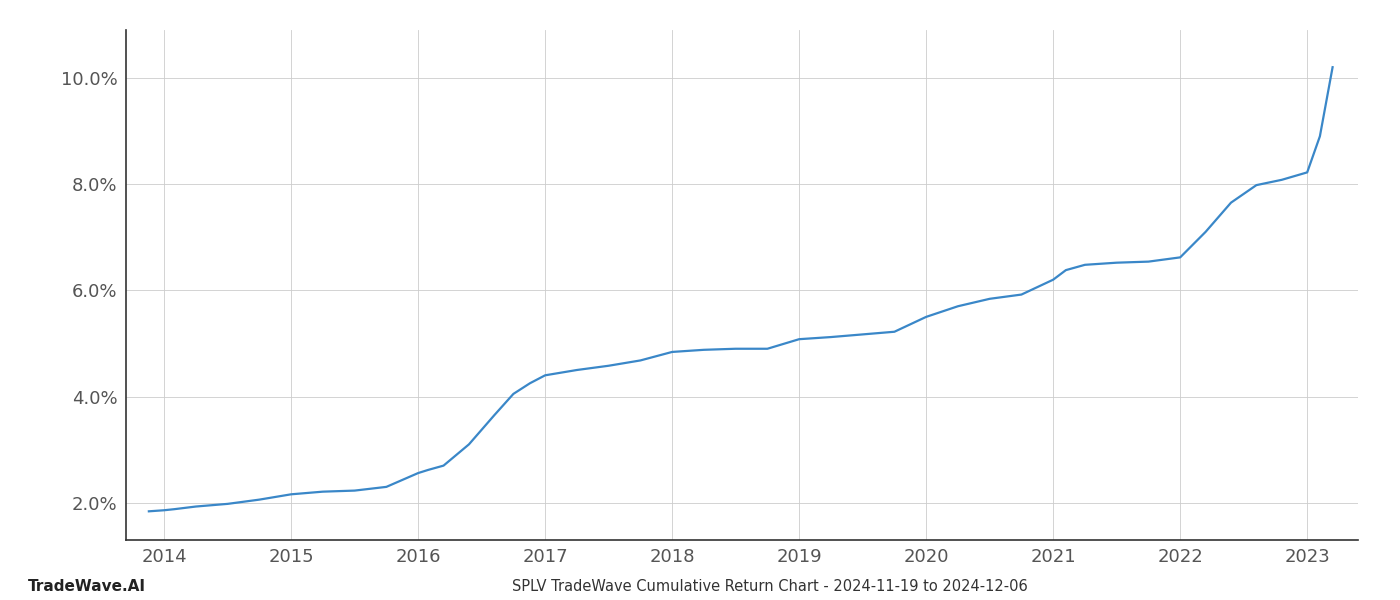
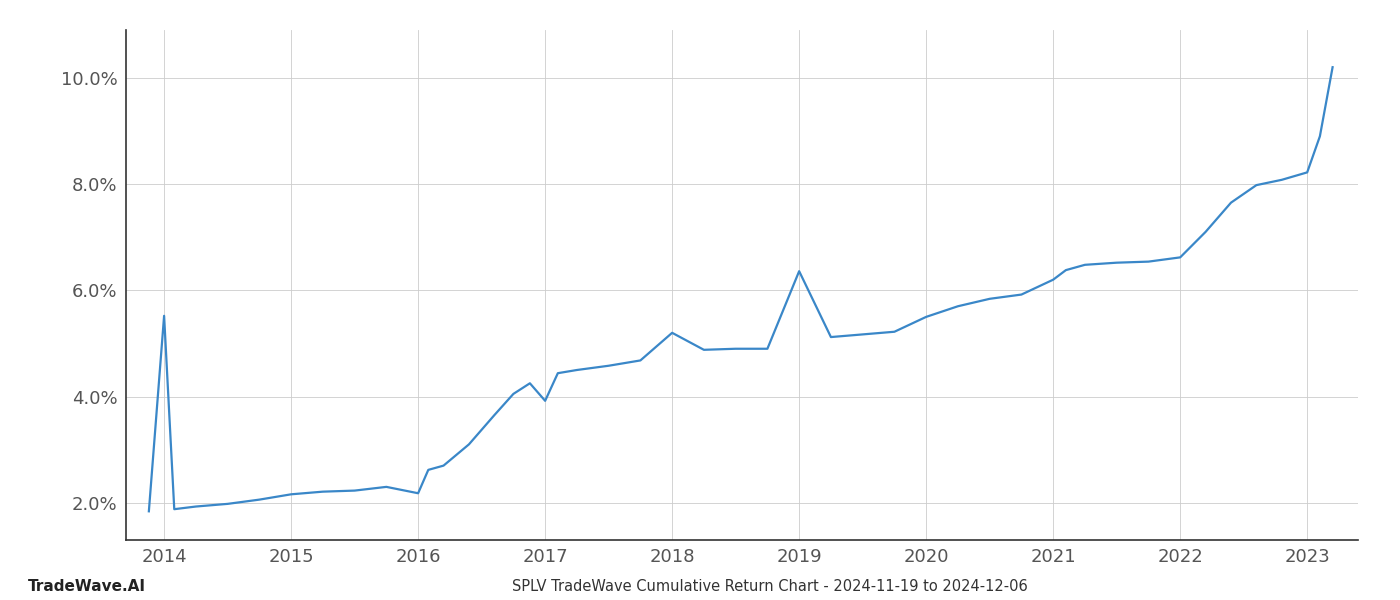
2014: 1.86% -> 5.52%
2016: 2.56% -> 2.18%
2017: 4.40% -> 3.92%
2018: 4.84% -> 5.20%
2019: 5.08% -> 6.36%
